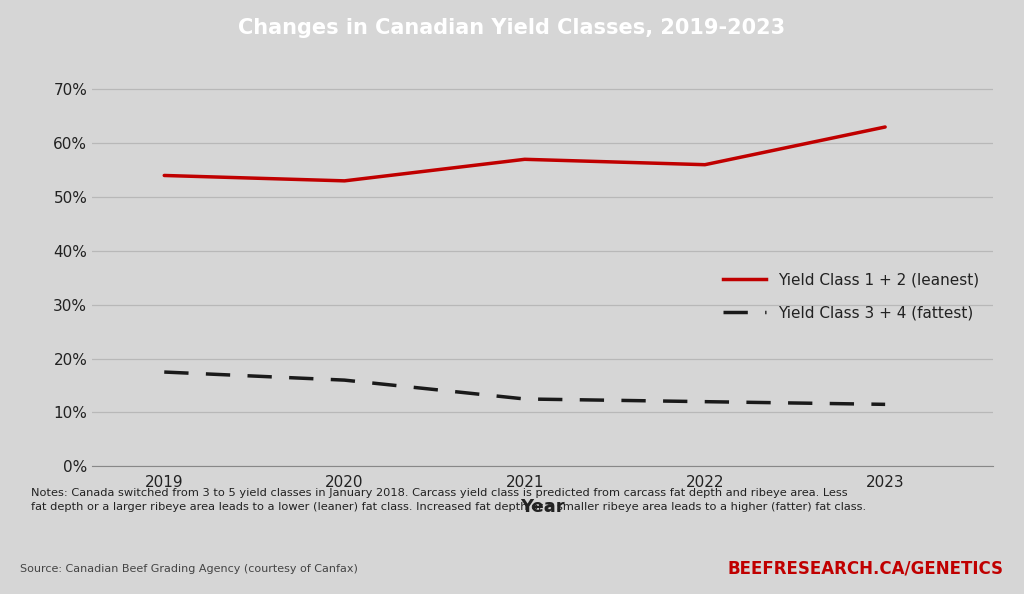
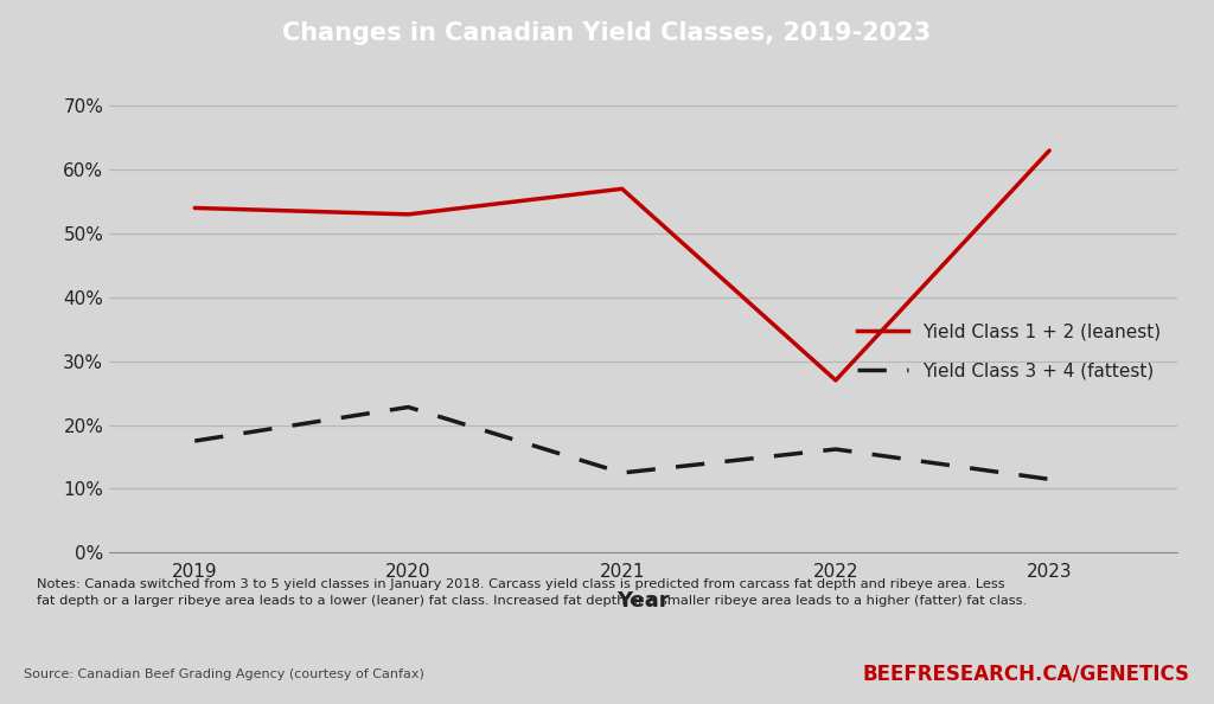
Yield Class 3 + 4 (fattest)/2020: 16.0% -> 22.8%
Yield Class 1 + 2 (leanest)/2022: 56% -> 27%
Yield Class 3 + 4 (fattest)/2022: 12.0% -> 16.2%
